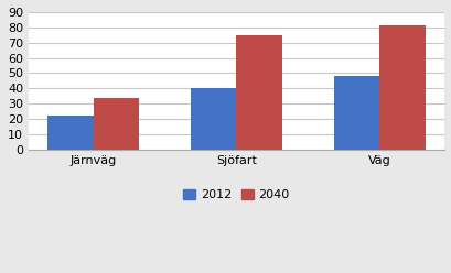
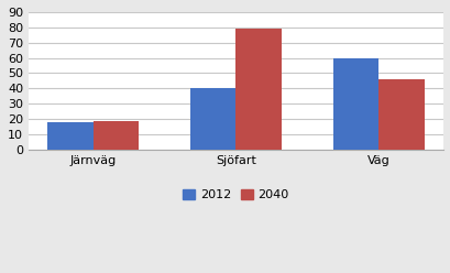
2012/Järnväg: 22 -> 18
2040/Järnväg: 34 -> 19
2040/Sjöfart: 75 -> 79
2012/Väg: 48 -> 60
2040/Väg: 81 -> 46
